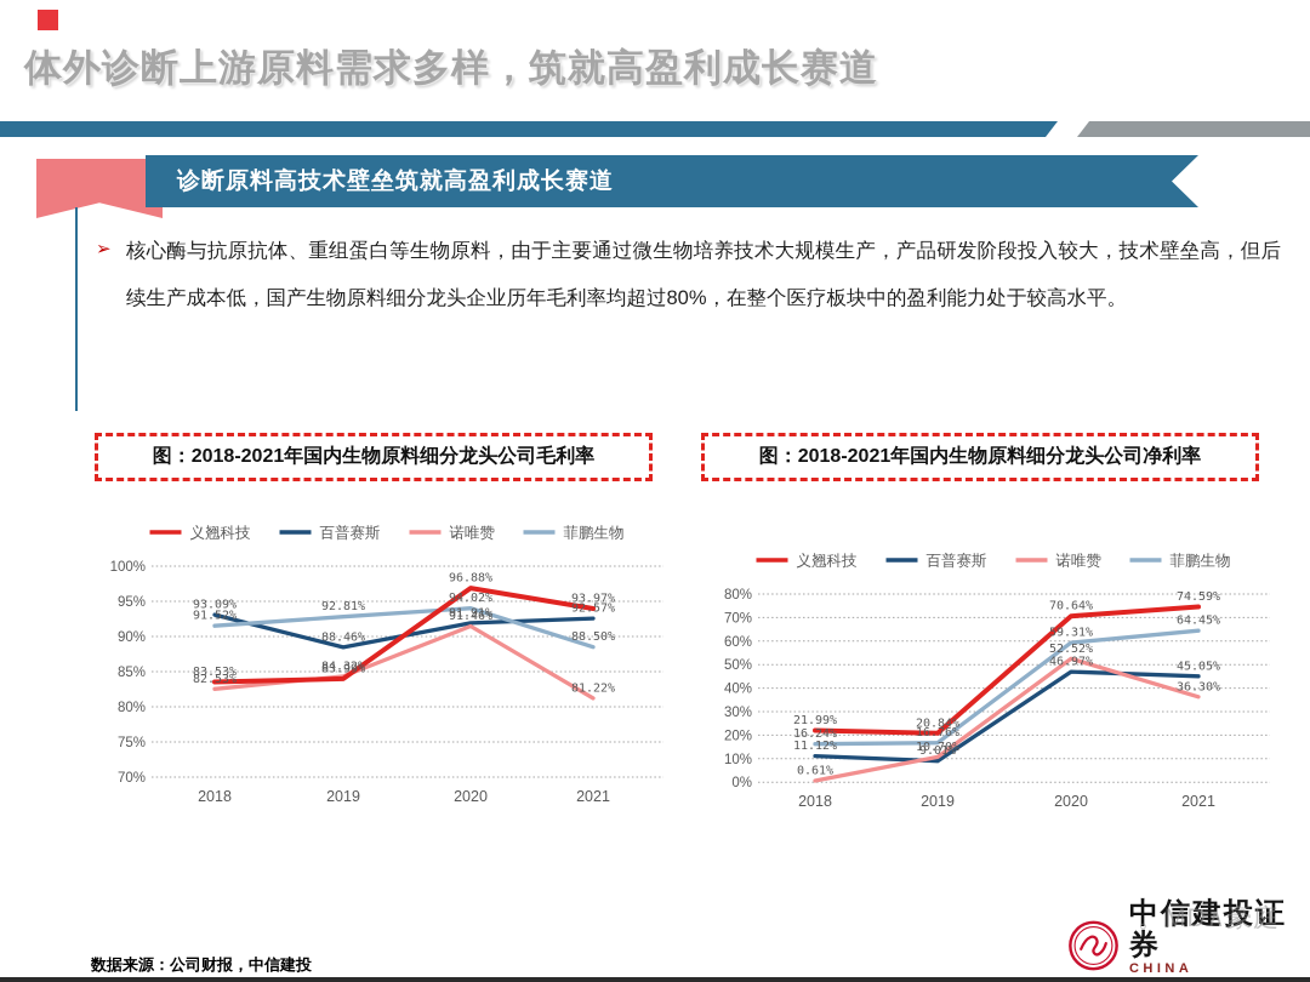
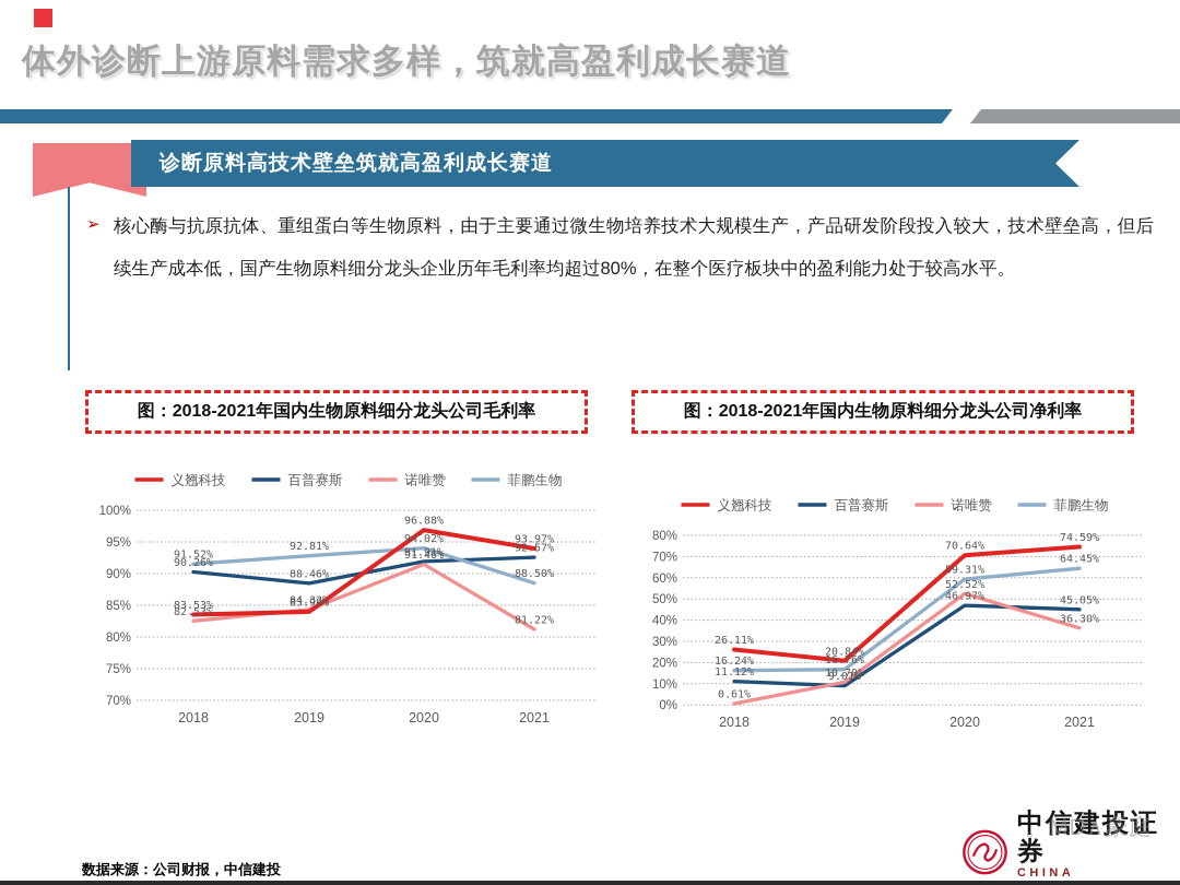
图：2018-2021年国内生物原料细分龙头公司毛利率/百普赛斯/2018: 93.09% -> 90.26%
图：2018-2021年国内生物原料细分龙头公司净利率/义翘科技/2018: 21.99% -> 26.11%
